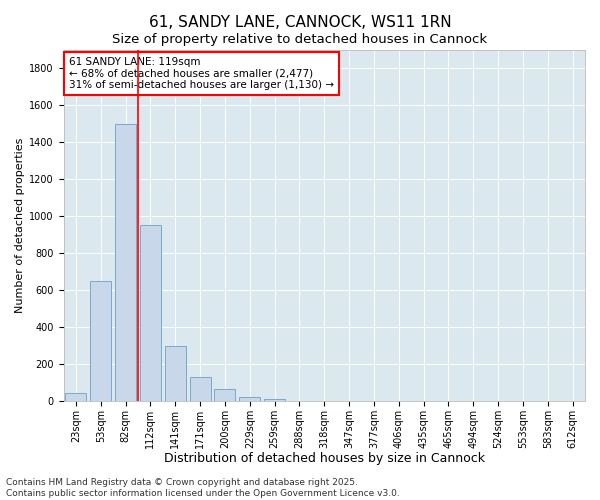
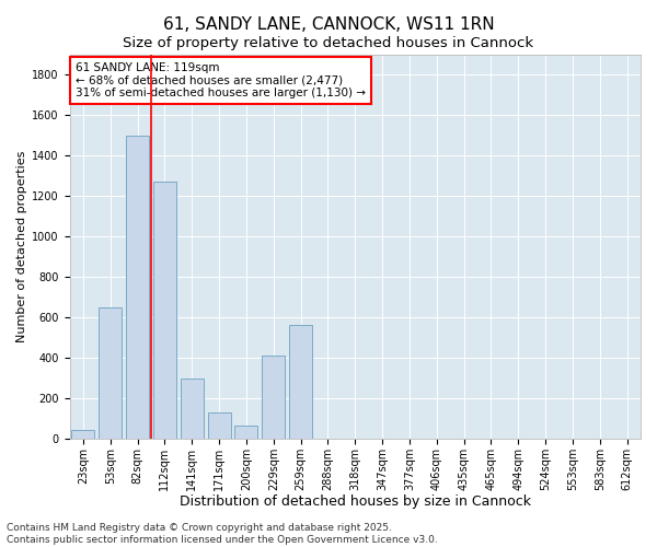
112sqm: 950 -> 1270
229sqm: 20 -> 410
259sqm: 10 -> 560
